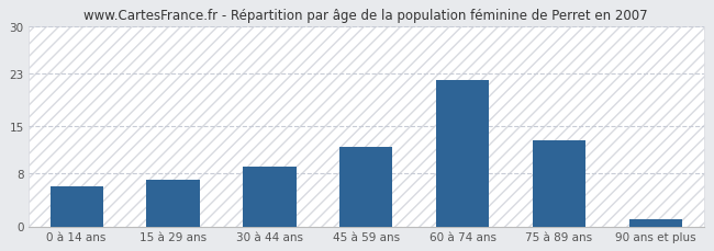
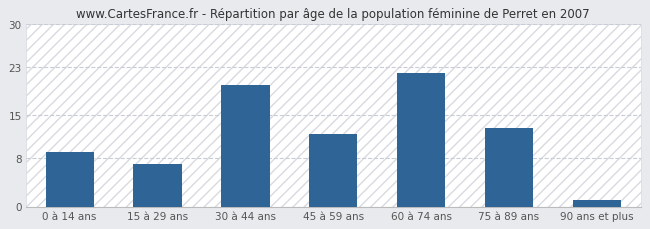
0 à 14 ans: 6 -> 9
30 à 44 ans: 9 -> 20
